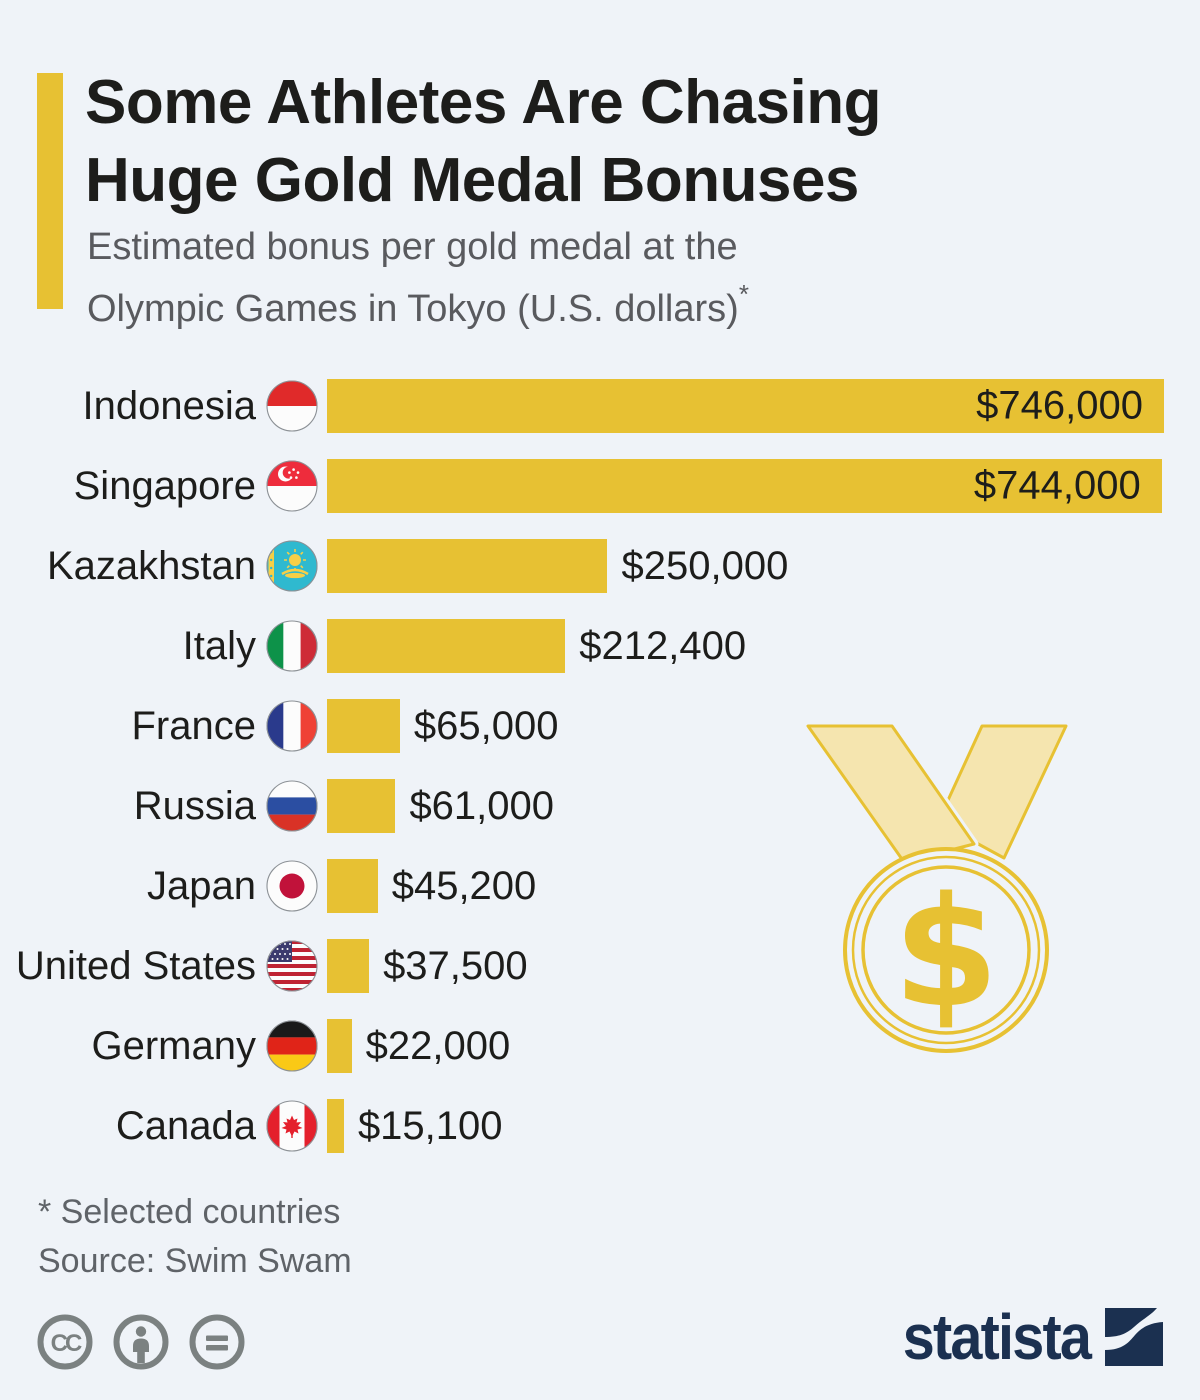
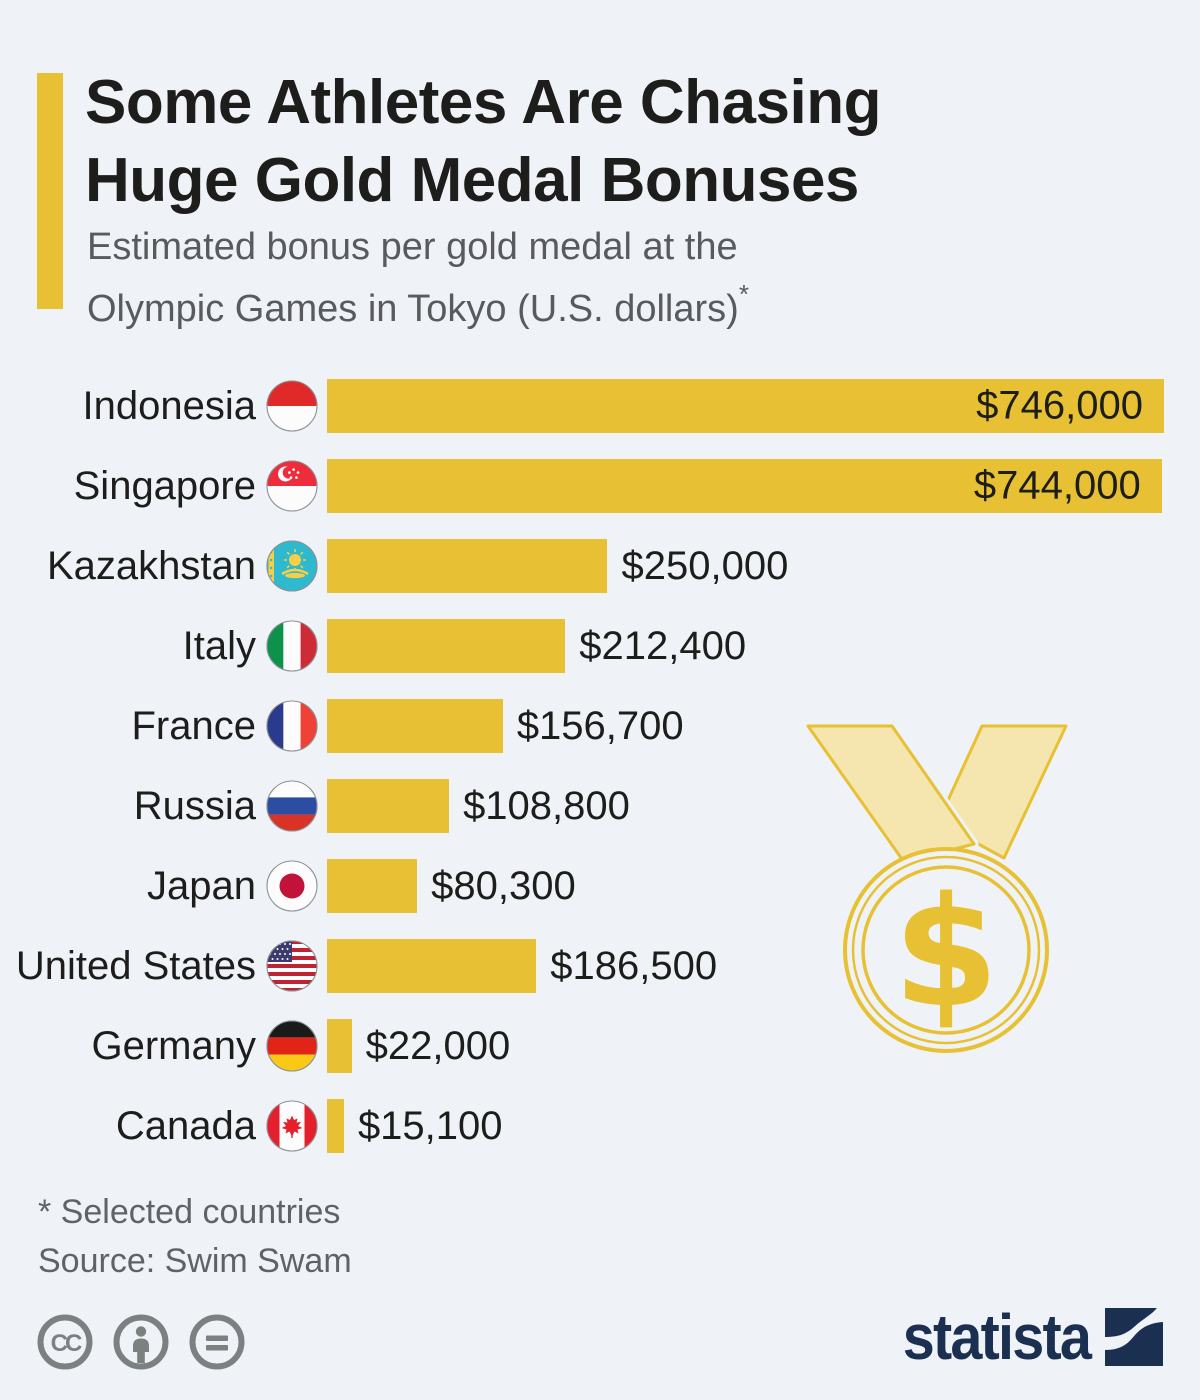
France: $65,000 -> $156,700
Russia: $61,000 -> $108,800
Japan: $45,200 -> $80,300
United States: $37,500 -> $186,500
